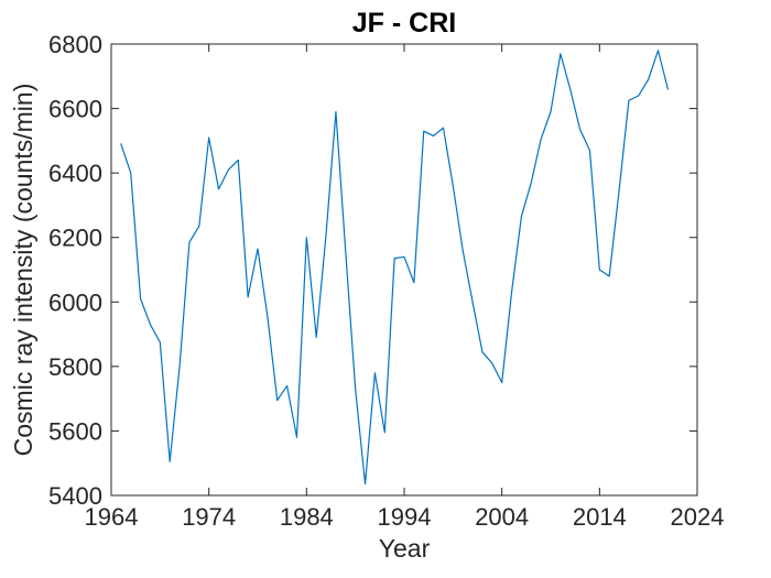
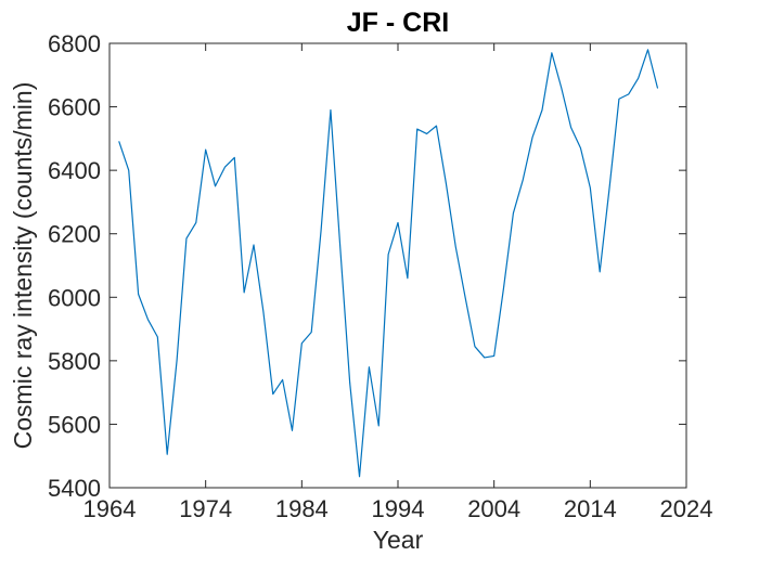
1974: 6510 -> 6460
1984: 6200 -> 5860
1994: 6140 -> 6240
2004: 5750 -> 5820
2014: 6100 -> 6340
